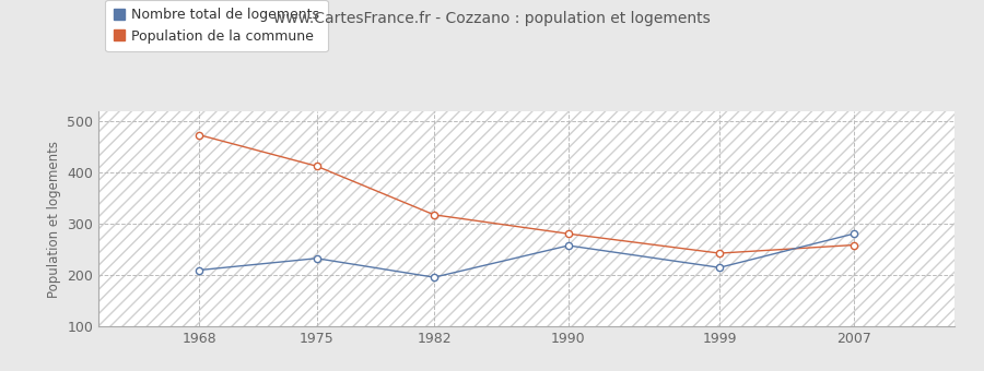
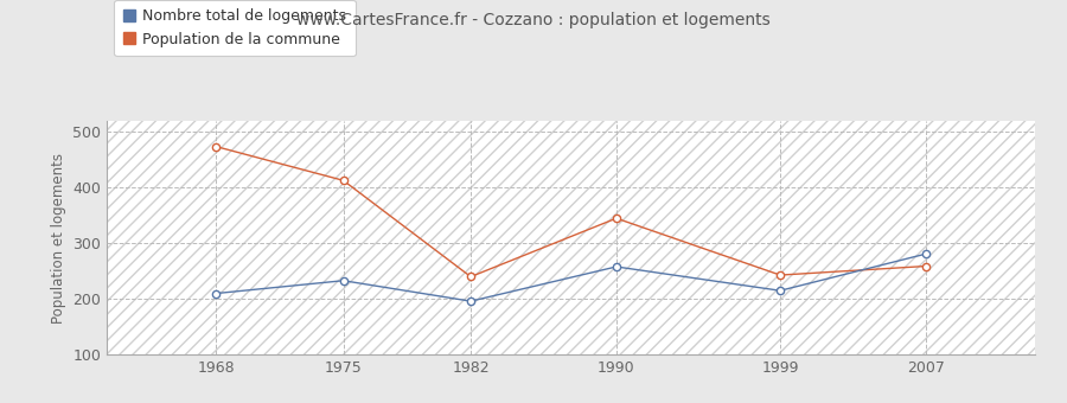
Population de la commune/1982: 318 -> 240
Population de la commune/1990: 281 -> 345
